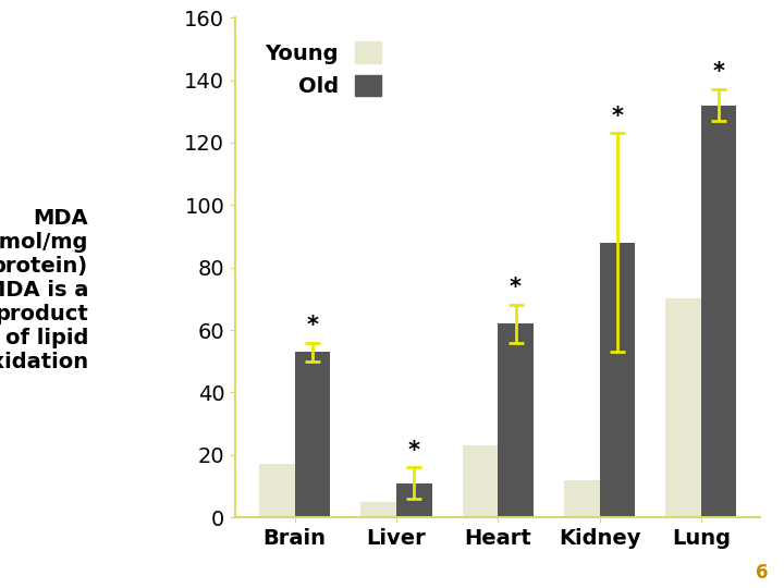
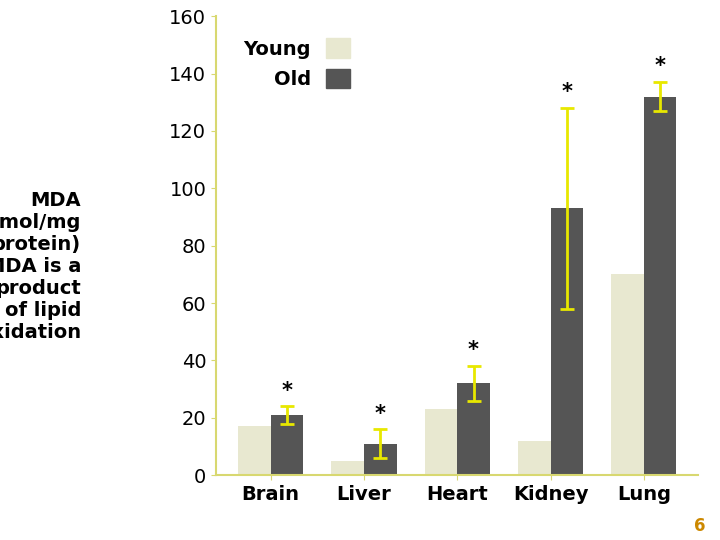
Old/Brain: 53 -> 21
Old/Heart: 62 -> 32
Old/Kidney: 88 -> 93
